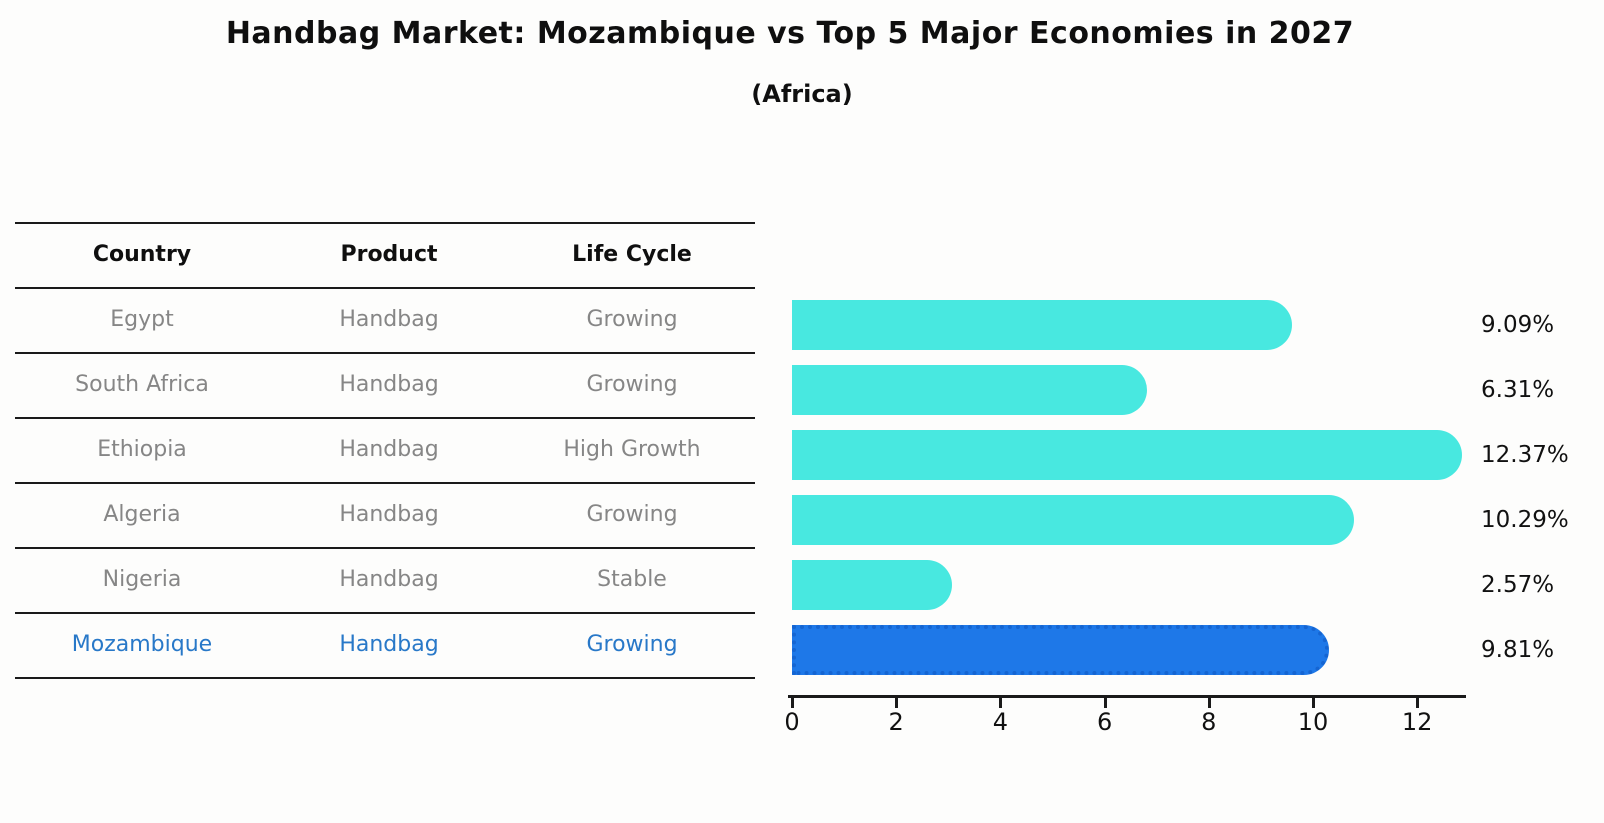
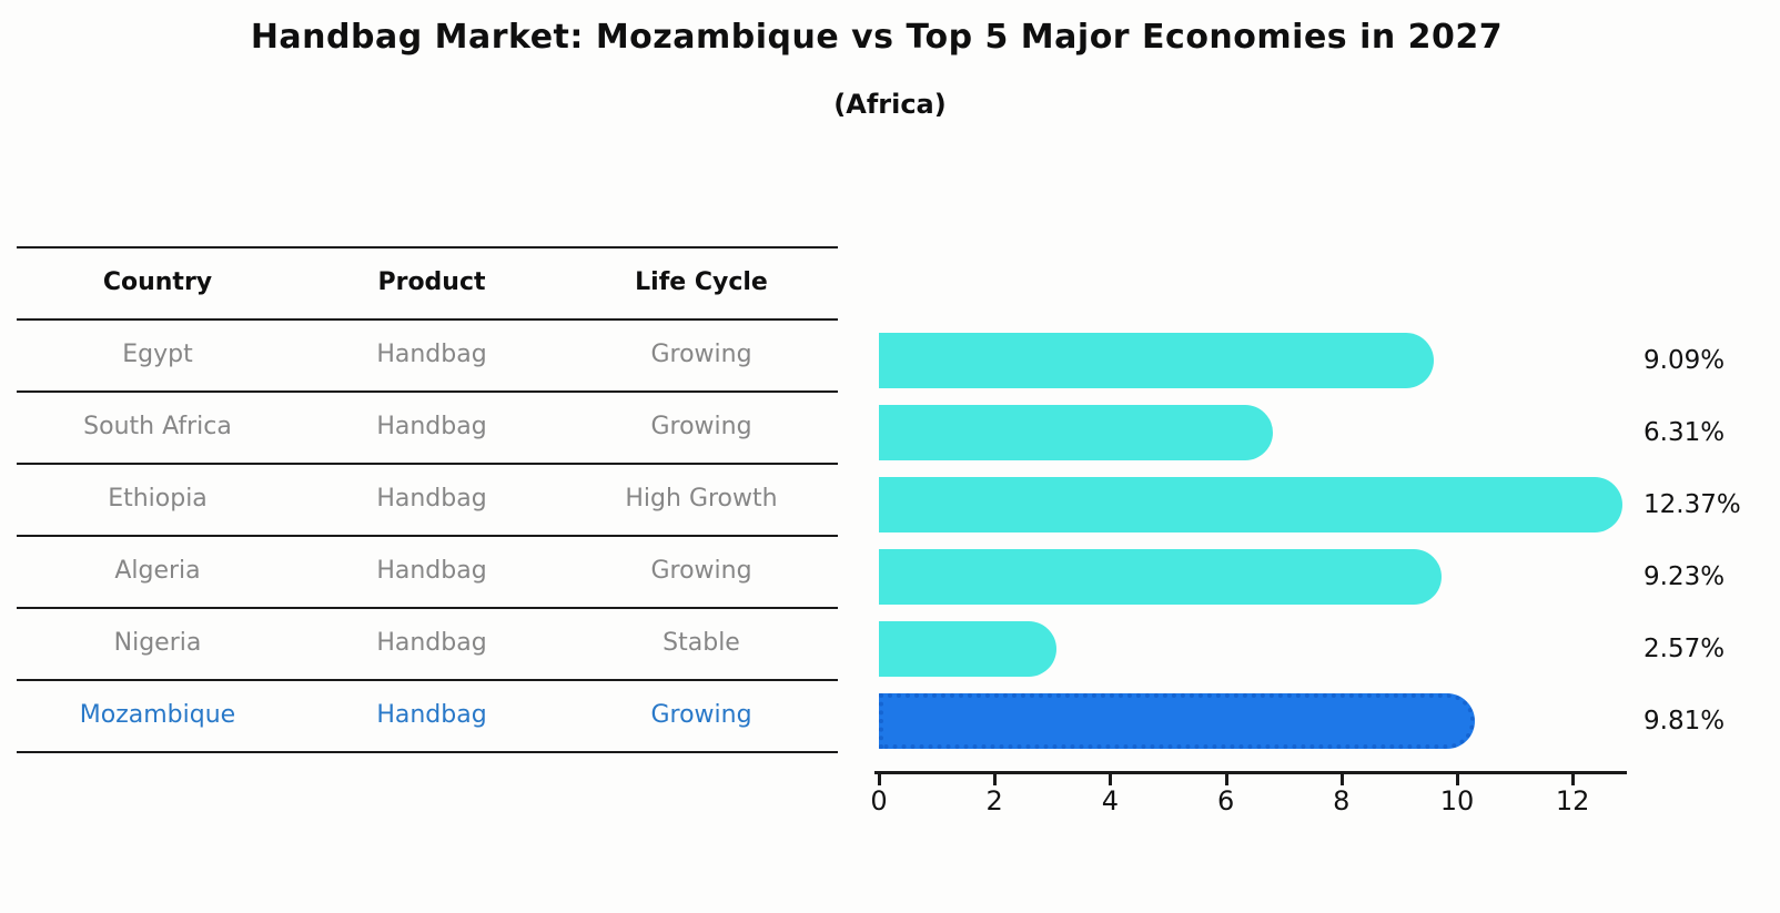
Algeria: 10.29% -> 9.23%
